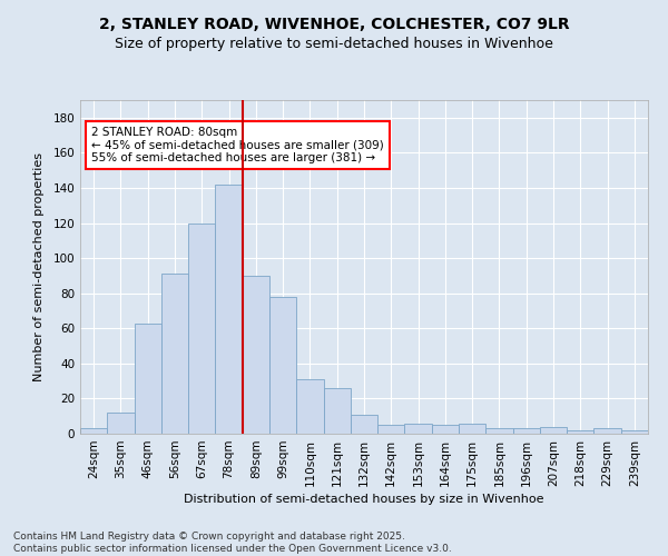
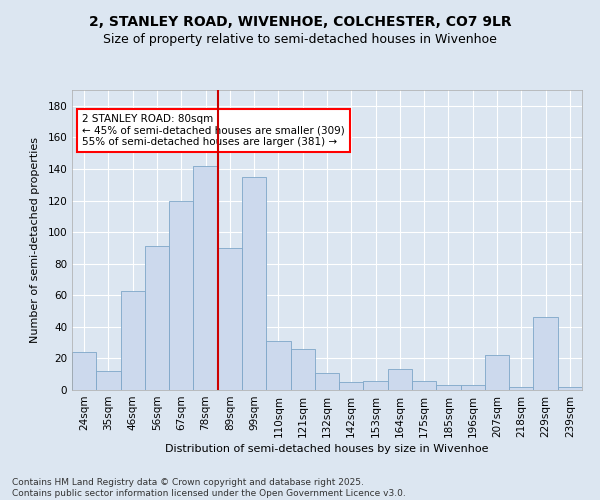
24sqm: 3 -> 24
99sqm: 78 -> 135
164sqm: 5 -> 13
207sqm: 4 -> 22
229sqm: 3 -> 46
